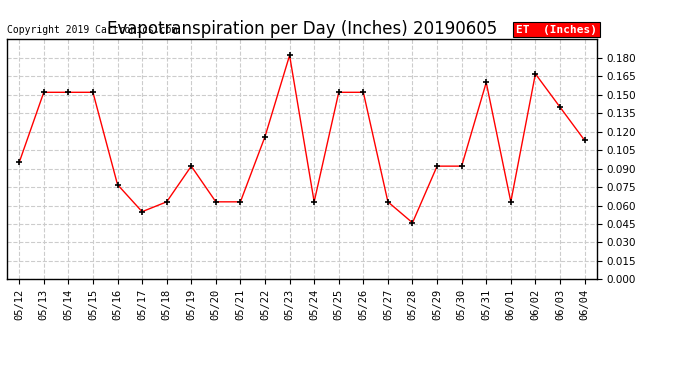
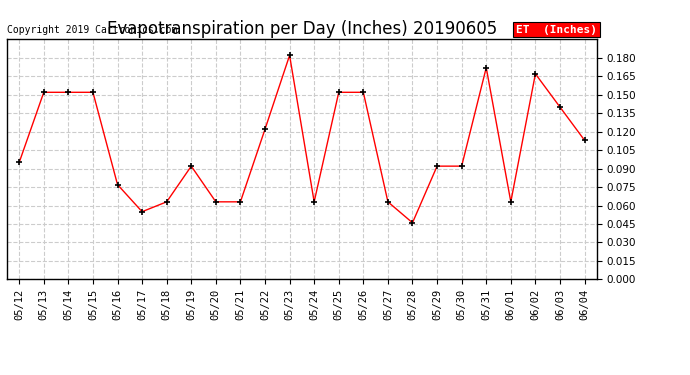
05/22: 0.116 -> 0.122
05/31: 0.160 -> 0.172
